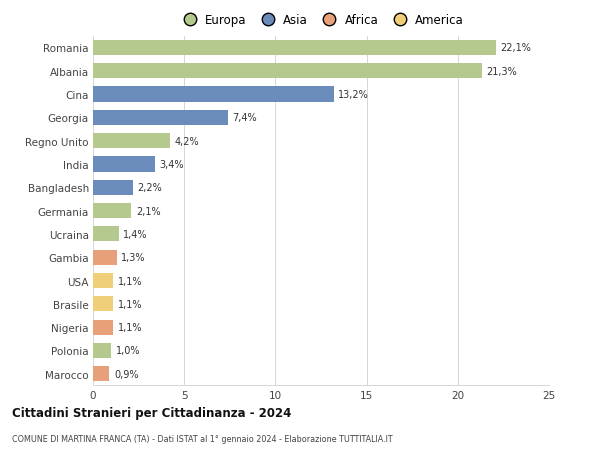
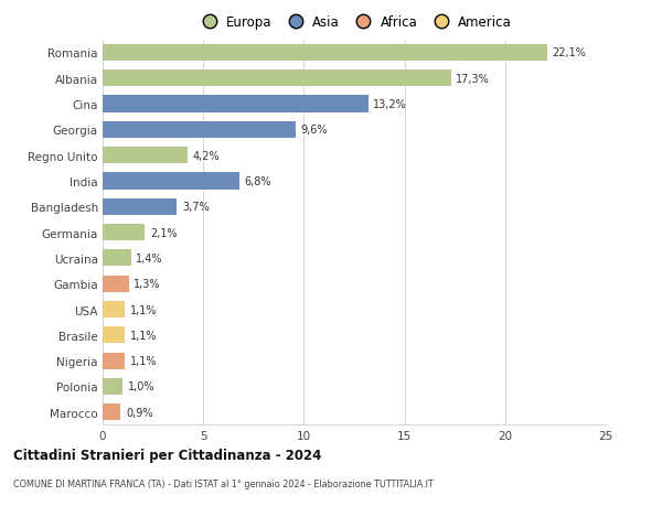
Albania: 21,3% -> 17,3%
Georgia: 7,4% -> 9,6%
India: 3,4% -> 6,8%
Bangladesh: 2,2% -> 3,7%
